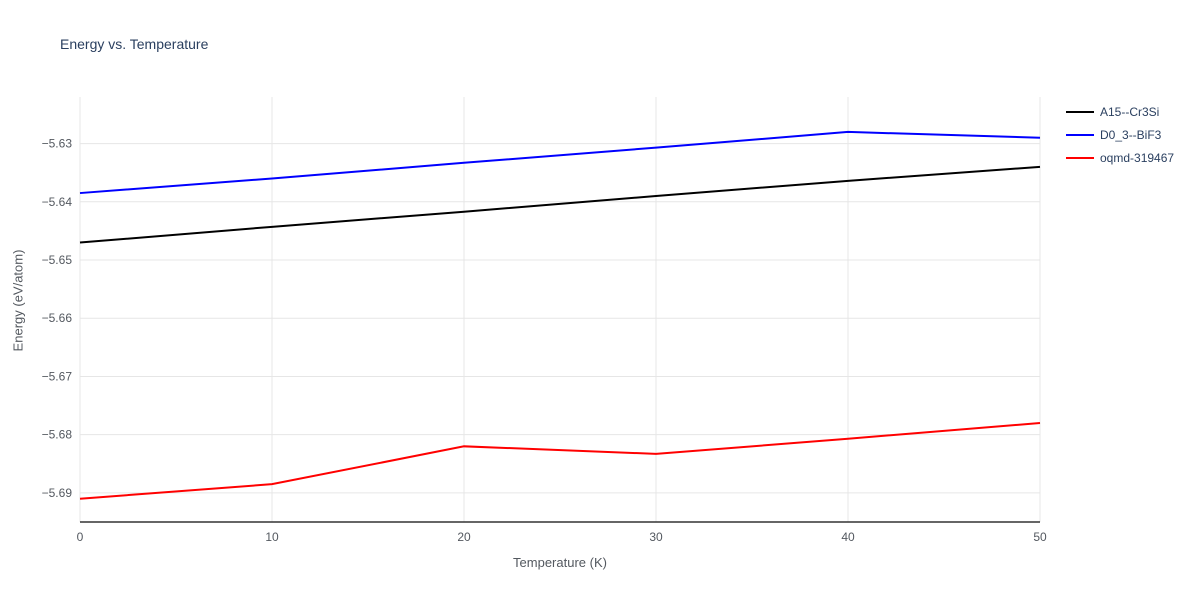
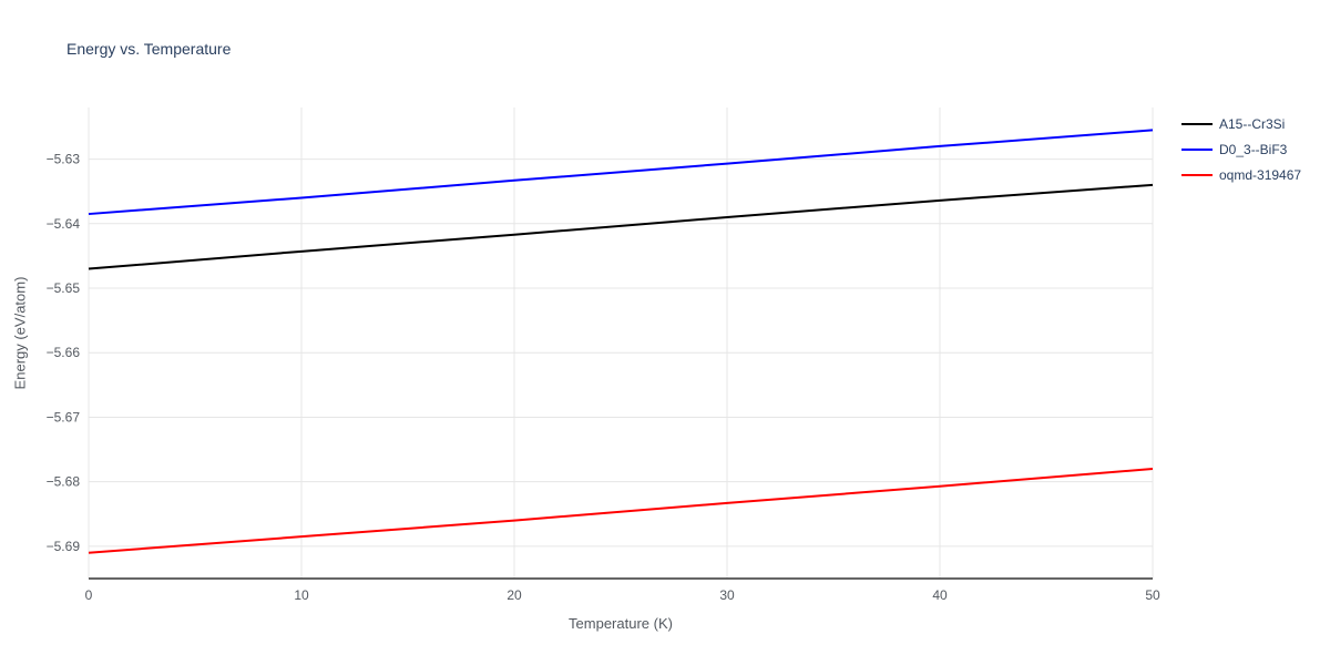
oqmd-319467/20: -5.682 -> -5.686
D0_3--BiF3/50: -5.629 -> -5.625
